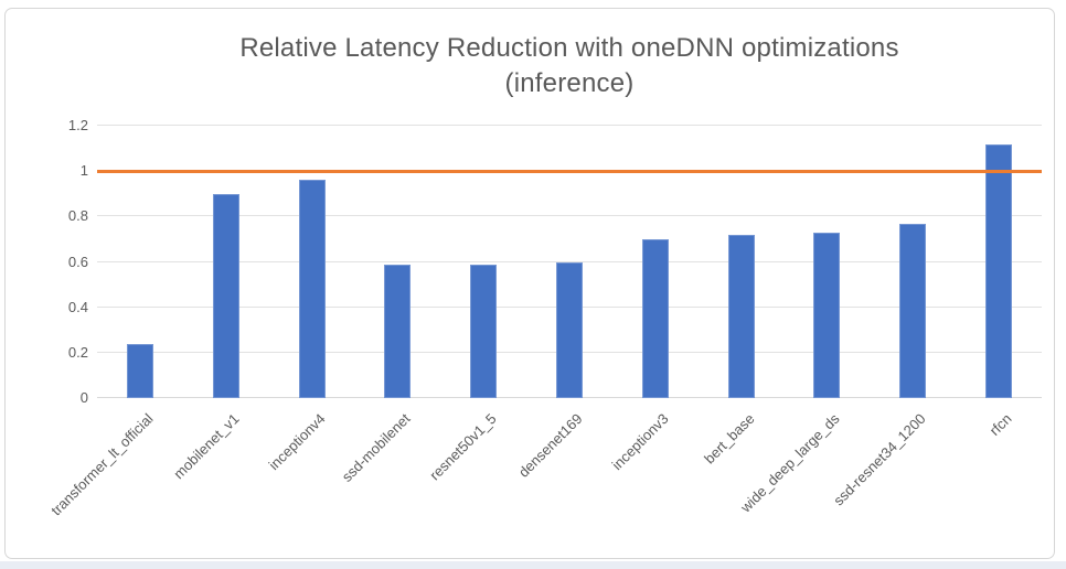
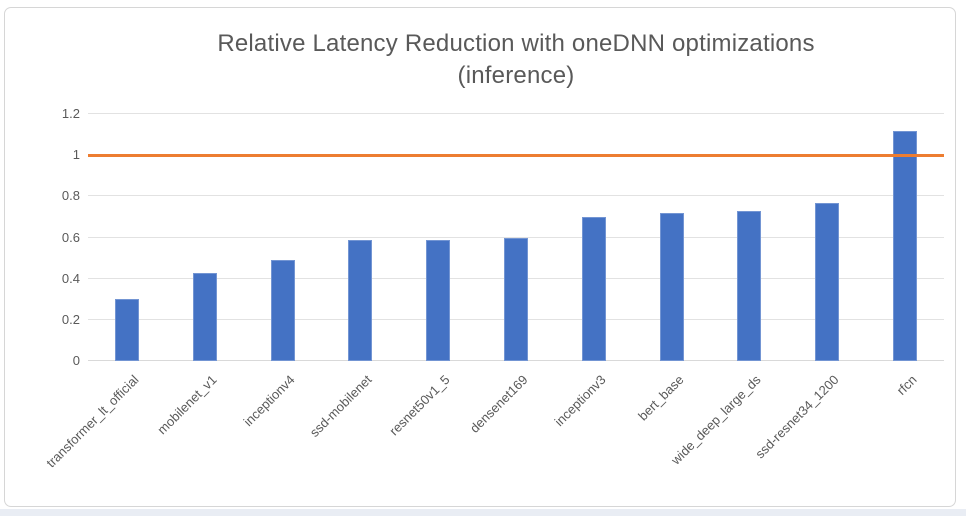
transformer_lt_official: 0.24 -> 0.30
mobilenet_v1: 0.90 -> 0.43
inceptionv4: 0.96 -> 0.49
